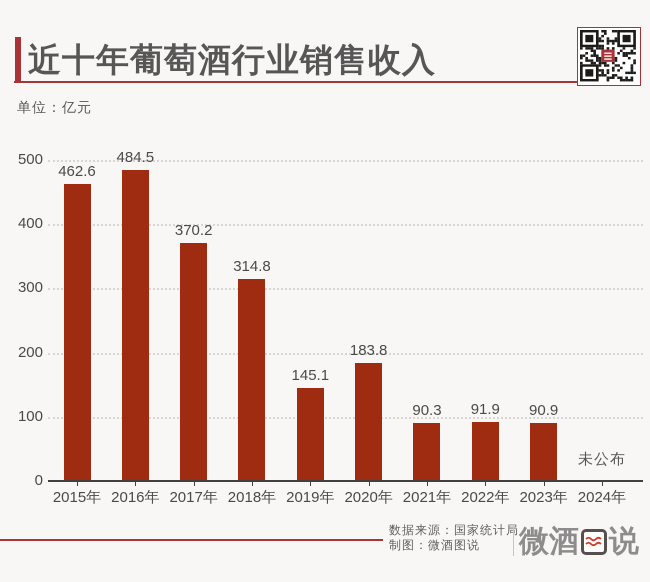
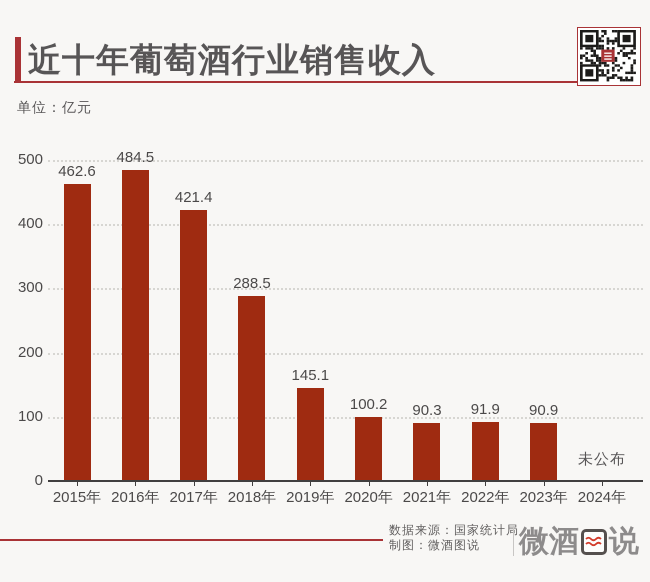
2017年: 370.2 -> 421.4
2018年: 314.8 -> 288.5
2020年: 183.8 -> 100.2
